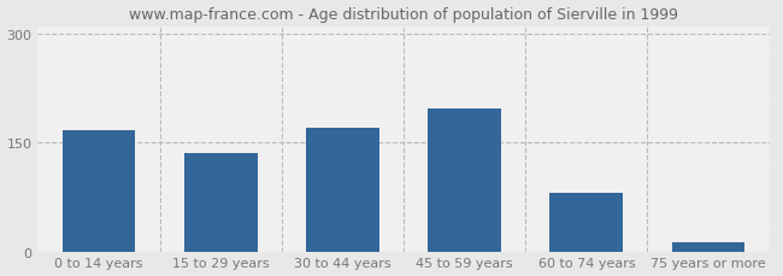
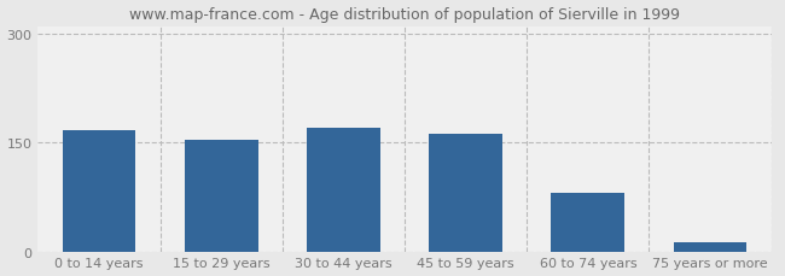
15 to 29 years: 136 -> 154
45 to 59 years: 196 -> 162
